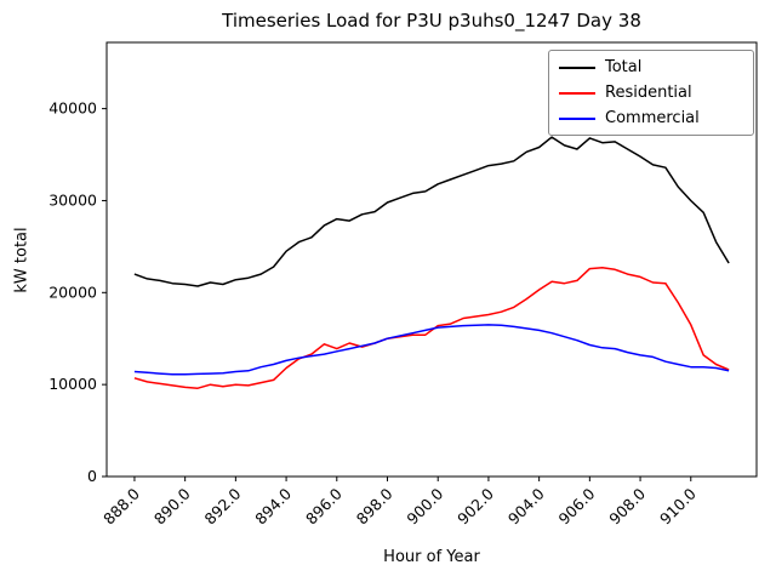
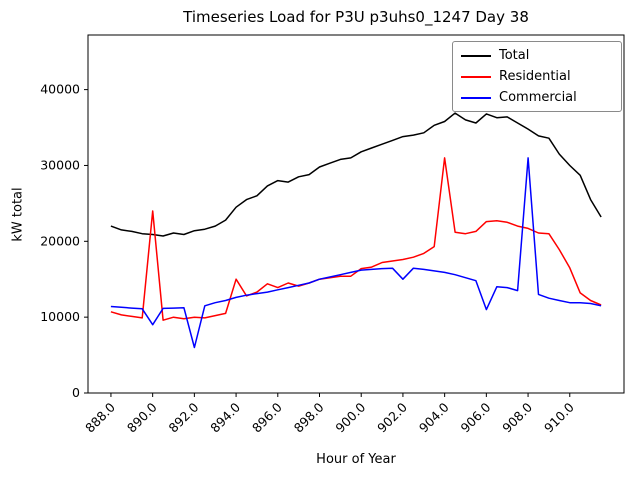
Residential/890.0: 10000 -> 24000
Commercial/890.0: 11000 -> 9000
Commercial/892.0: 11000 -> 6000
Residential/894.0: 12000 -> 15000
Commercial/902.0: 16000 -> 15000
Residential/904.0: 20000 -> 31000
Commercial/906.0: 14000 -> 11000
Commercial/908.0: 13000 -> 31000
